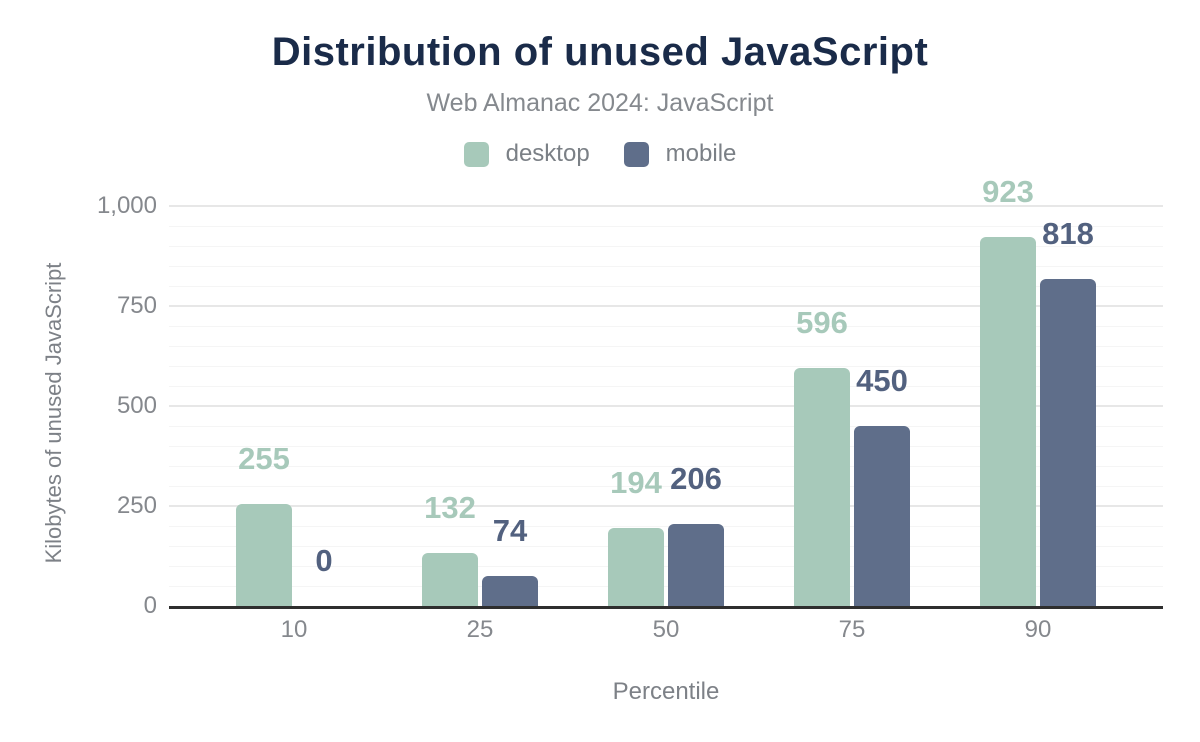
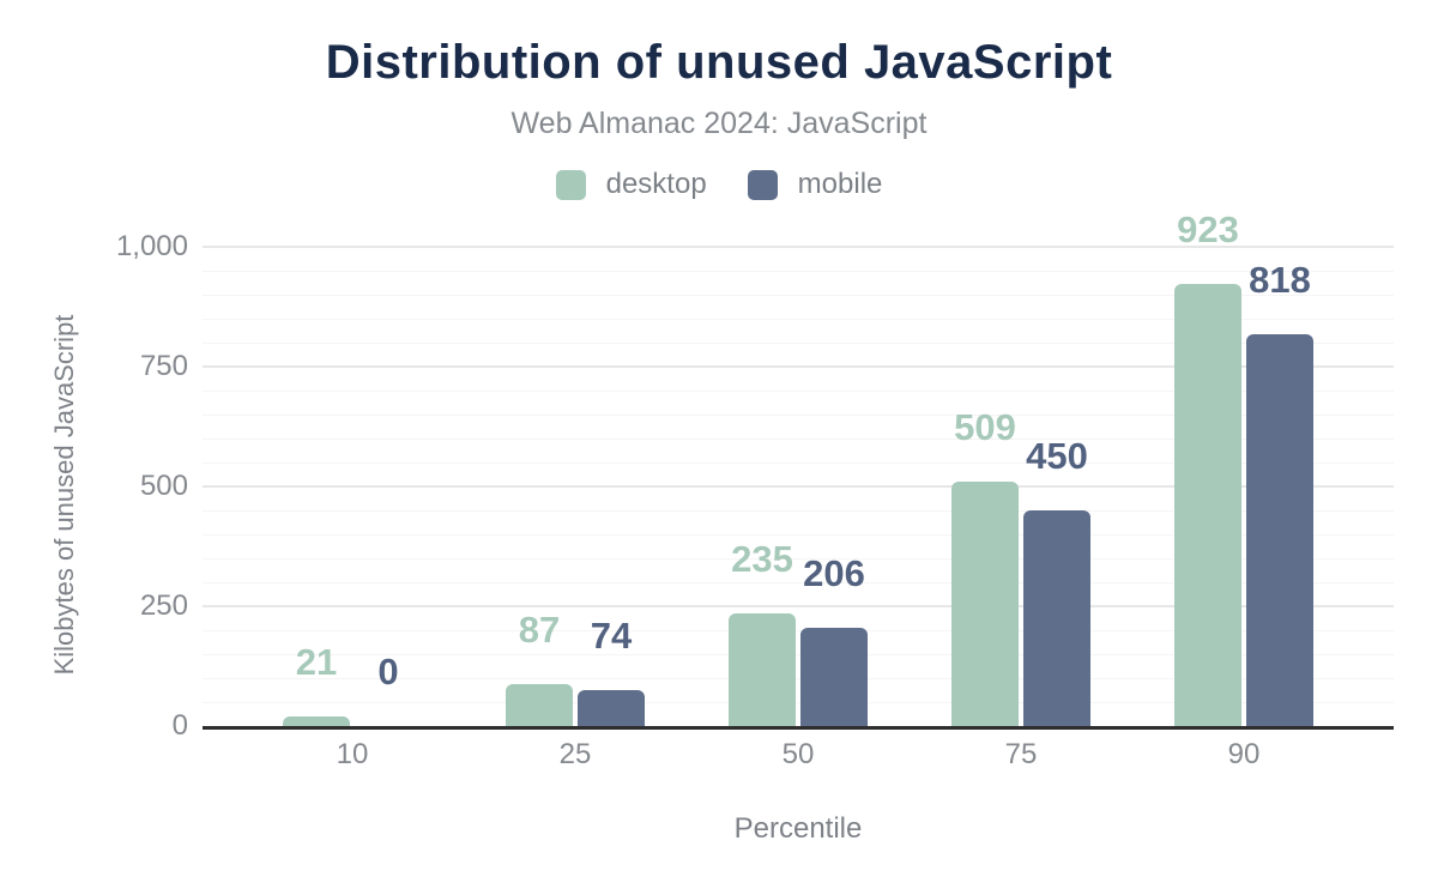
desktop/10: 255 -> 21
desktop/25: 132 -> 87
desktop/50: 194 -> 235
desktop/75: 596 -> 509
